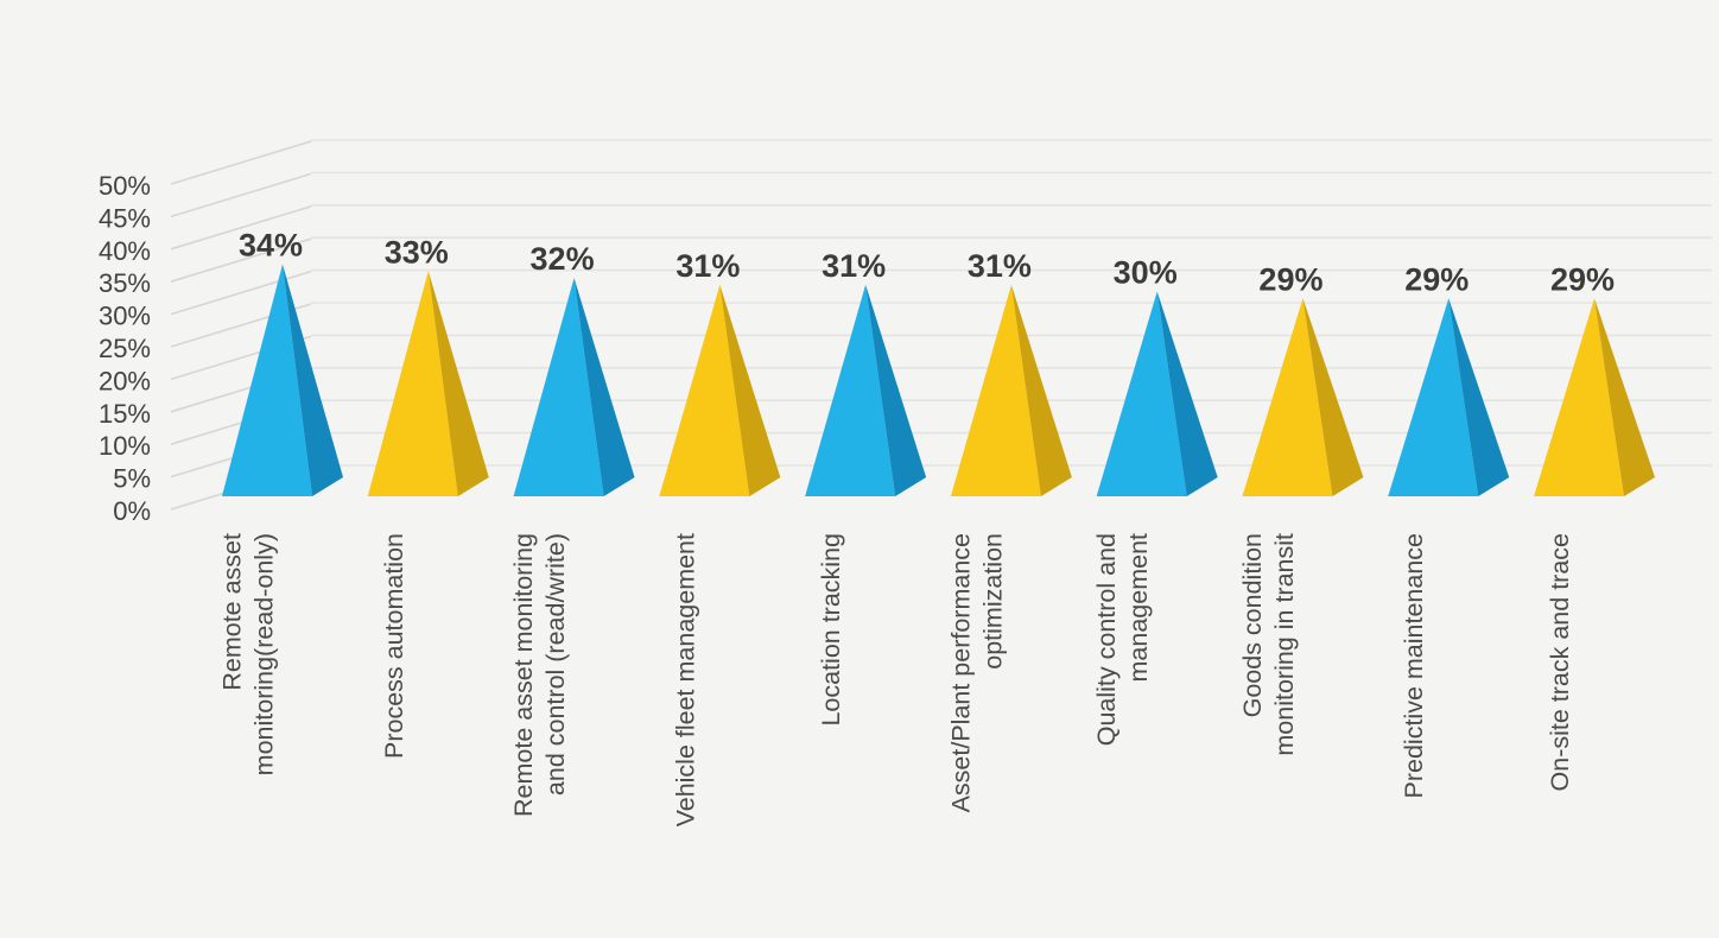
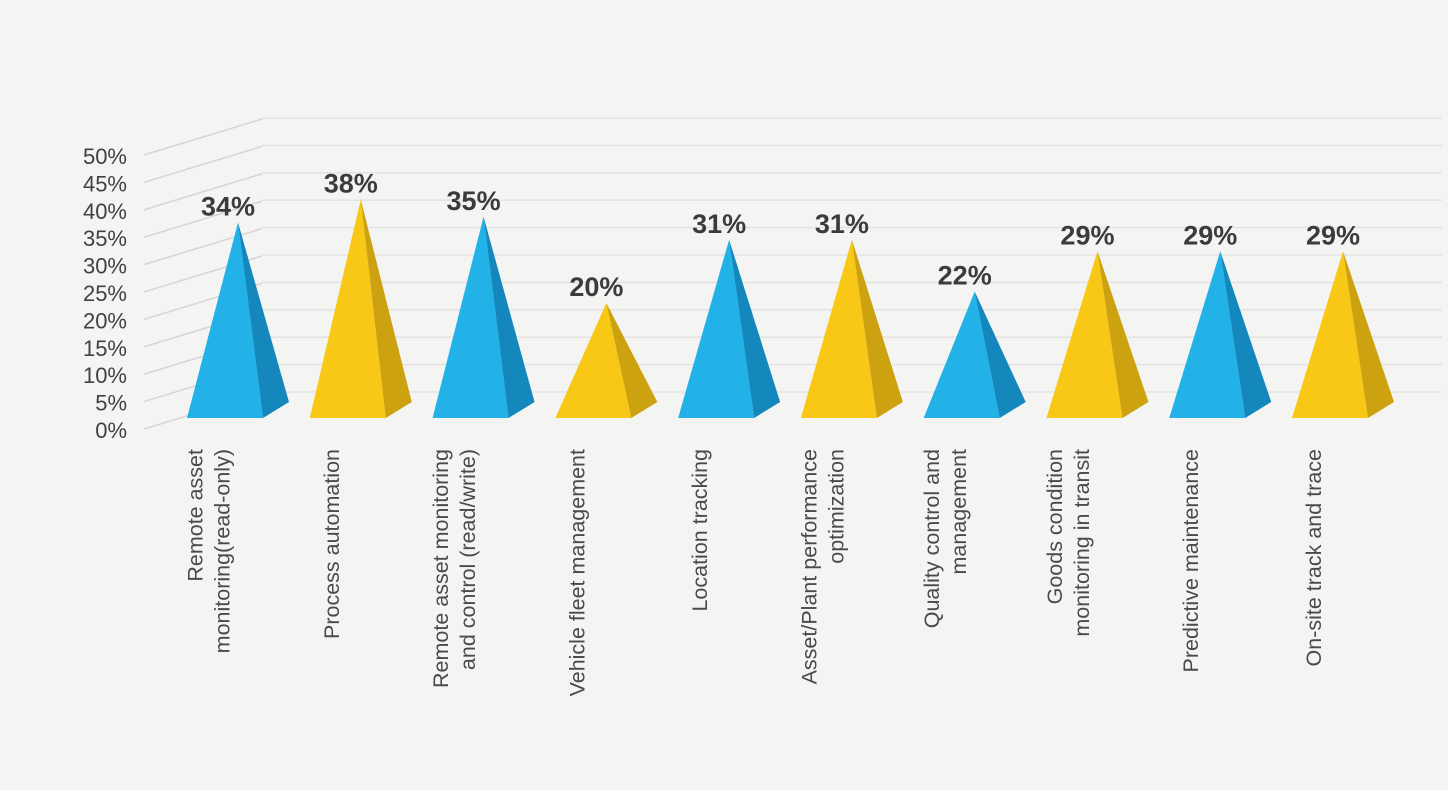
Process automation: 33% -> 38%
Remote asset monitoring and control (read/write): 32% -> 35%
Vehicle fleet management: 31% -> 20%
Quality control and management: 30% -> 22%
